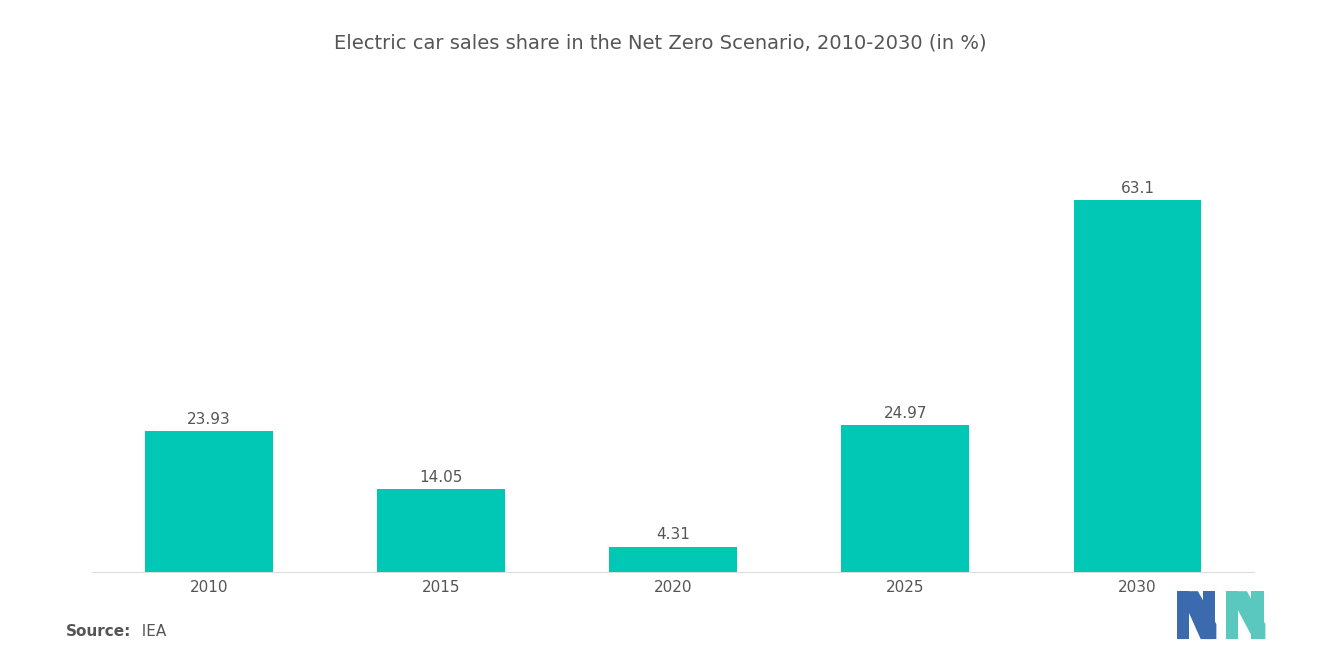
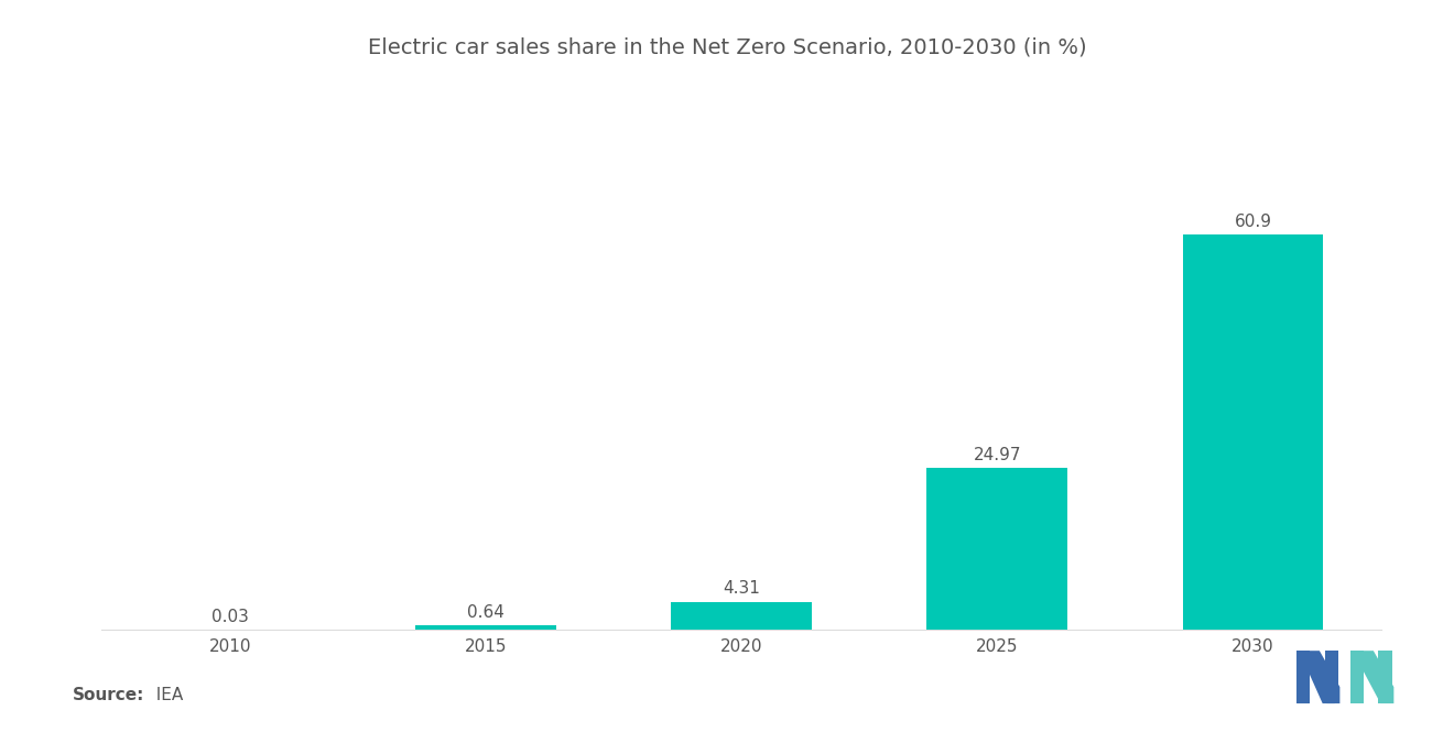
2010: 23.93 -> 0.03
2015: 14.05 -> 0.64
2030: 63.1 -> 60.9
